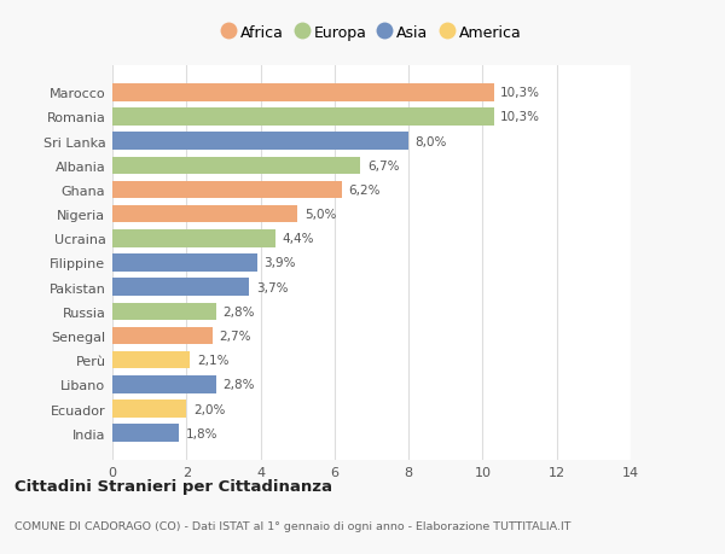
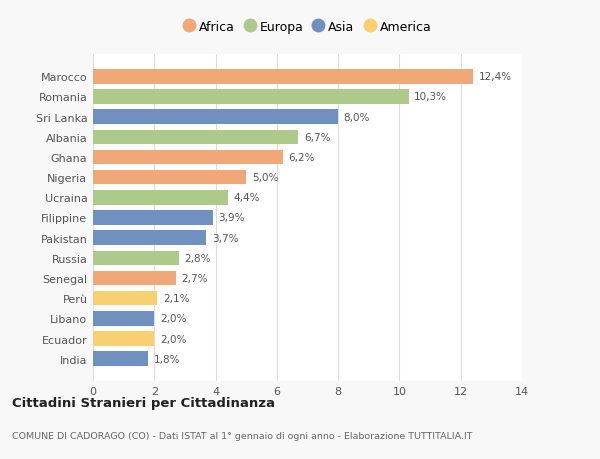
Marocco: 10,3% -> 12,4%
Libano: 2,8% -> 2,0%
